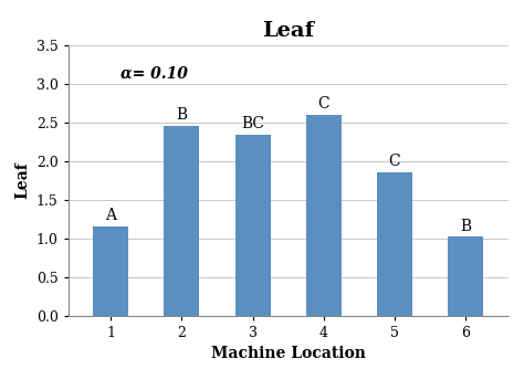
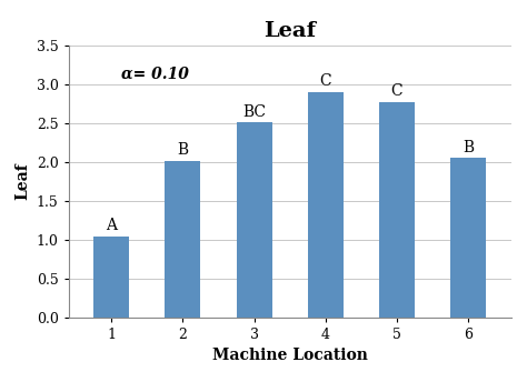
1: 1.16 -> 1.04
2: 2.46 -> 2.01
3: 2.34 -> 2.51
4: 2.60 -> 2.90
5: 1.86 -> 2.78
6: 1.02 -> 2.05
